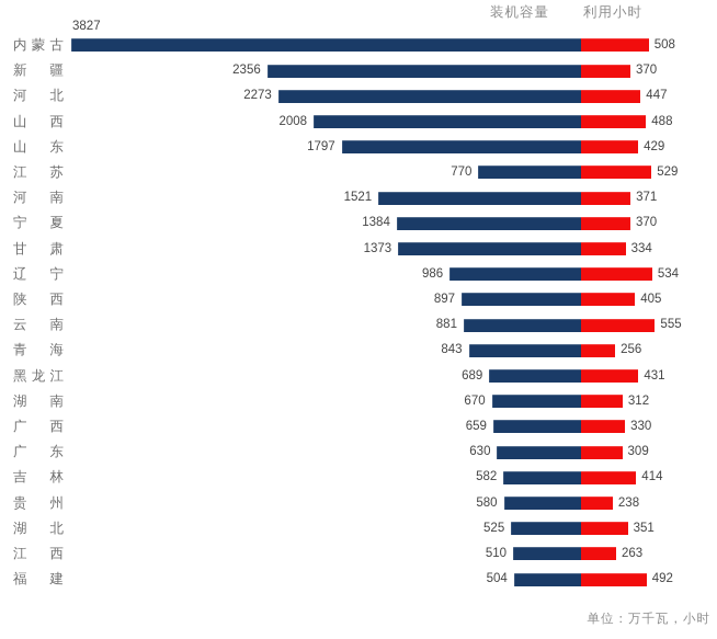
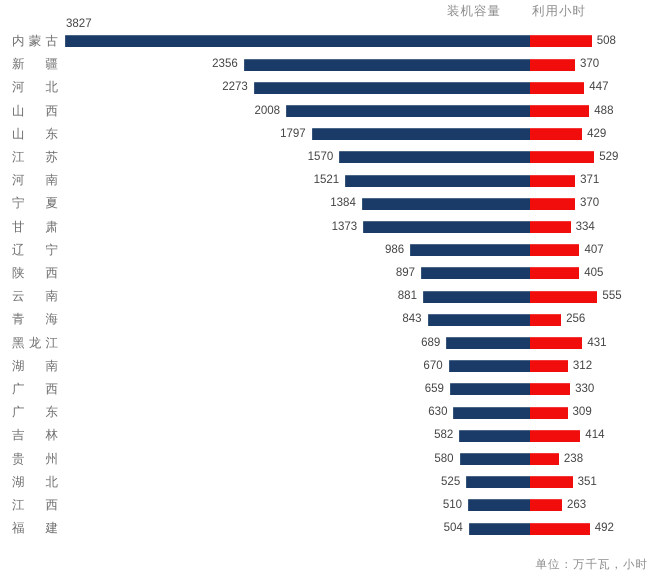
装机容量/江苏: 770 -> 1570
利用小时/辽宁: 534 -> 407
